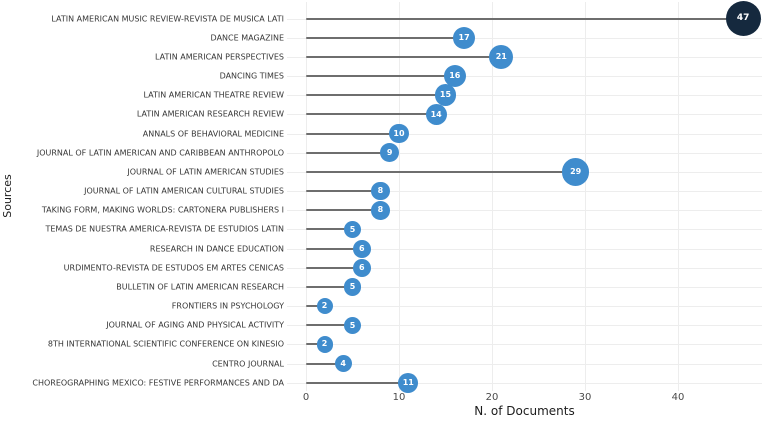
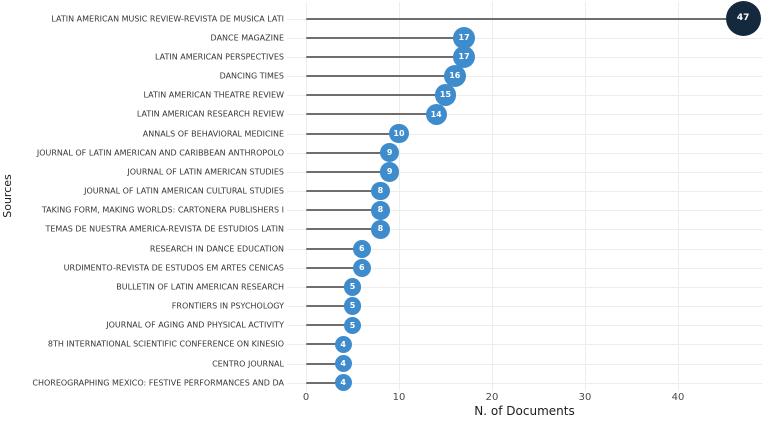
LATIN AMERICAN PERSPECTIVES: 21 -> 17
JOURNAL OF LATIN AMERICAN STUDIES: 29 -> 9
TEMAS DE NUESTRA AMERICA-REVISTA DE ESTUDIOS LATIN: 5 -> 8
FRONTIERS IN PSYCHOLOGY: 2 -> 5
8TH INTERNATIONAL SCIENTIFIC CONFERENCE ON KINESIO: 2 -> 4
CHOREOGRAPHING MEXICO: FESTIVE PERFORMANCES AND DA: 11 -> 4
